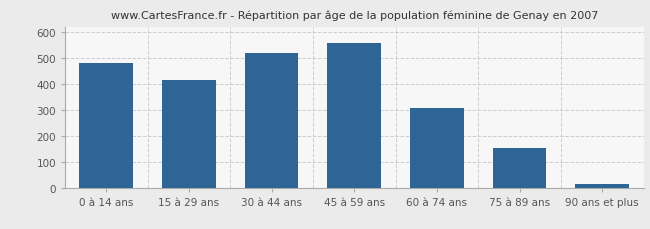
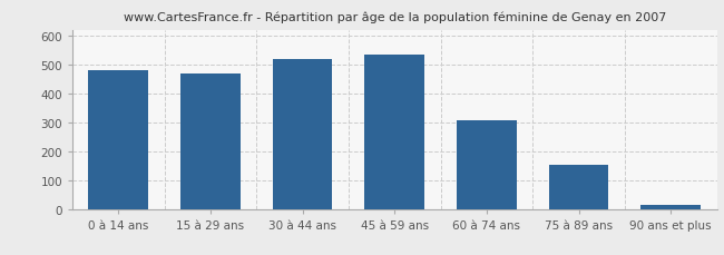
15 à 29 ans: 415 -> 470
45 à 59 ans: 555 -> 535
